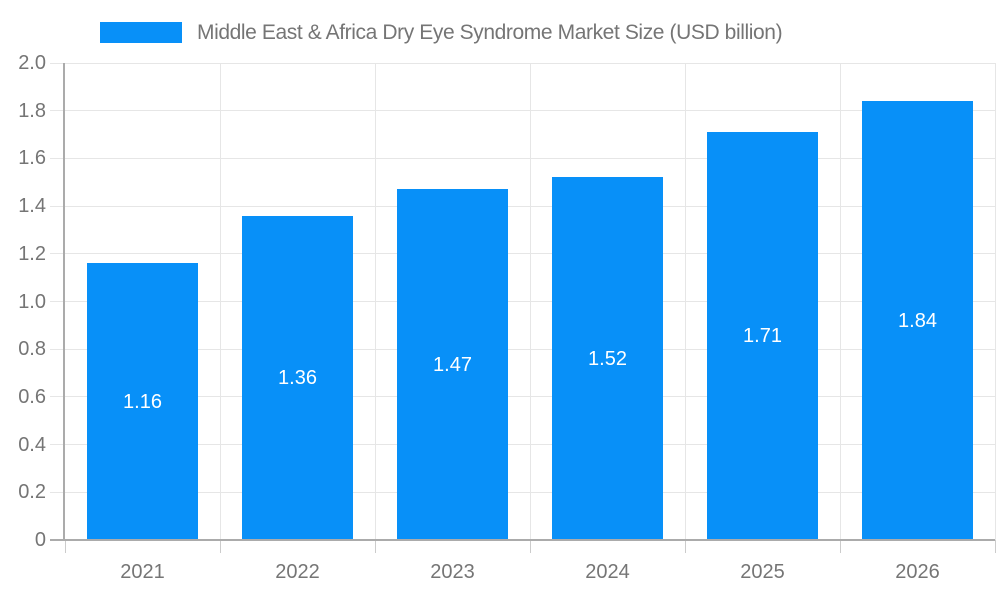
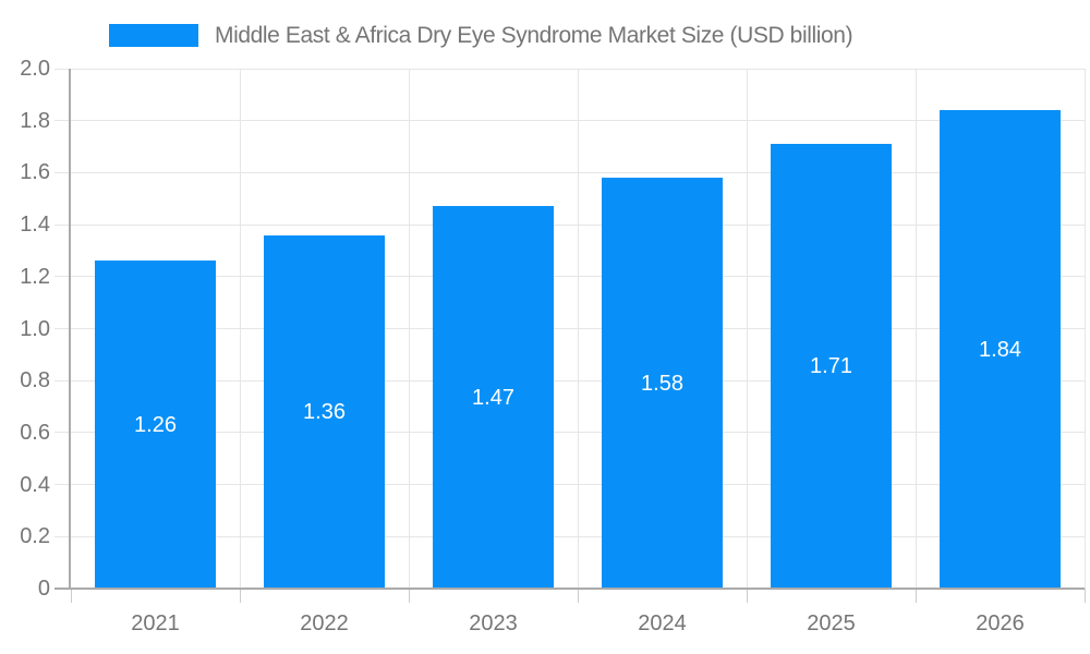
2021: 1.16 -> 1.26
2024: 1.52 -> 1.58
